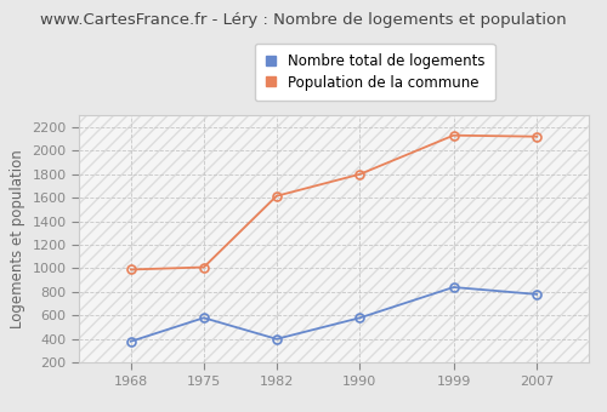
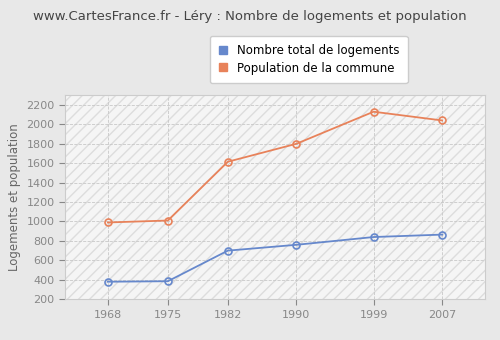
Nombre total de logements/1975: 580 -> 380
Nombre total de logements/1982: 400 -> 700
Nombre total de logements/1990: 580 -> 760
Nombre total de logements/2007: 780 -> 860
Population de la commune/2007: 2120 -> 2040
